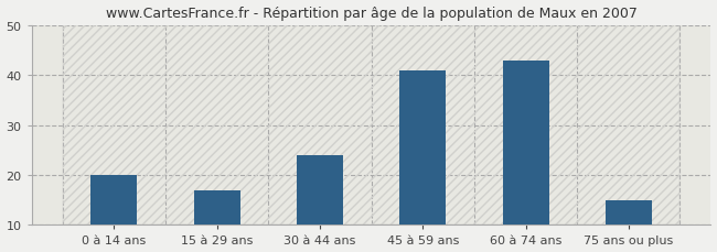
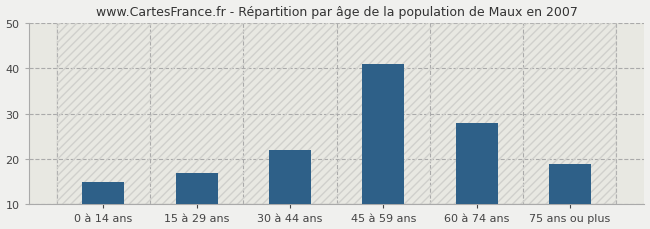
0 à 14 ans: 20 -> 15
30 à 44 ans: 24 -> 22
60 à 74 ans: 43 -> 28
75 ans ou plus: 15 -> 19
